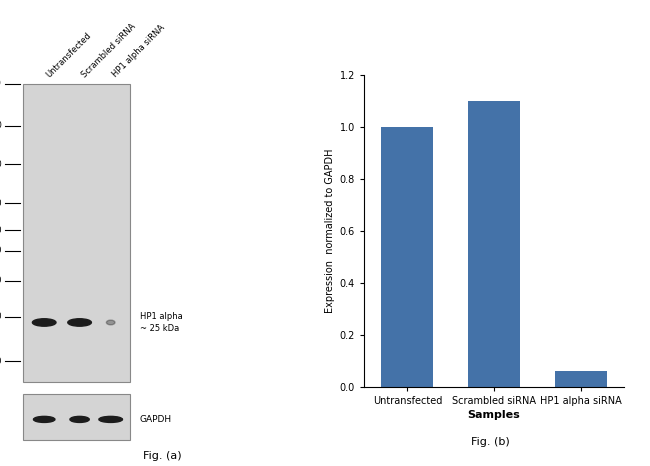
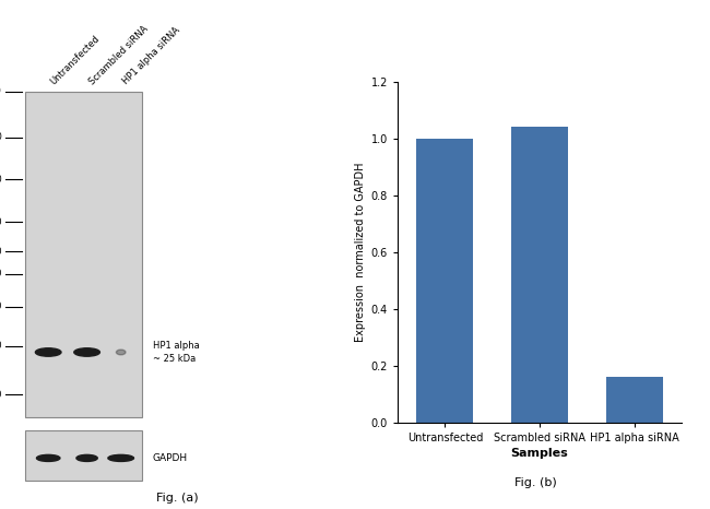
Scrambled siRNA: 1.10 -> 1.04
HP1 alpha siRNA: 0.06 -> 0.16
